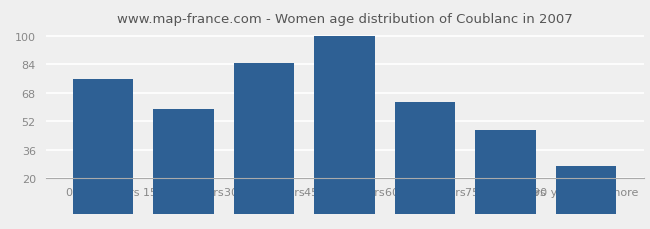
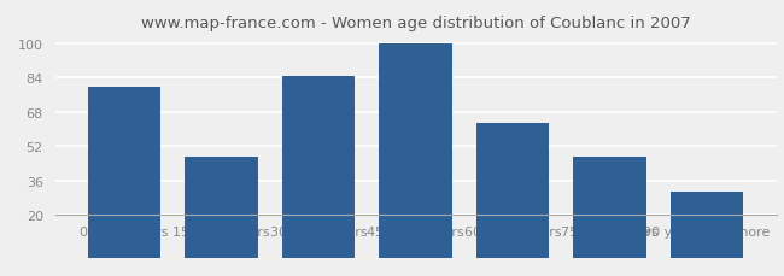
0 to 14 years: 76 -> 80
15 to 29 years: 59 -> 47
90 years and more: 27 -> 31
